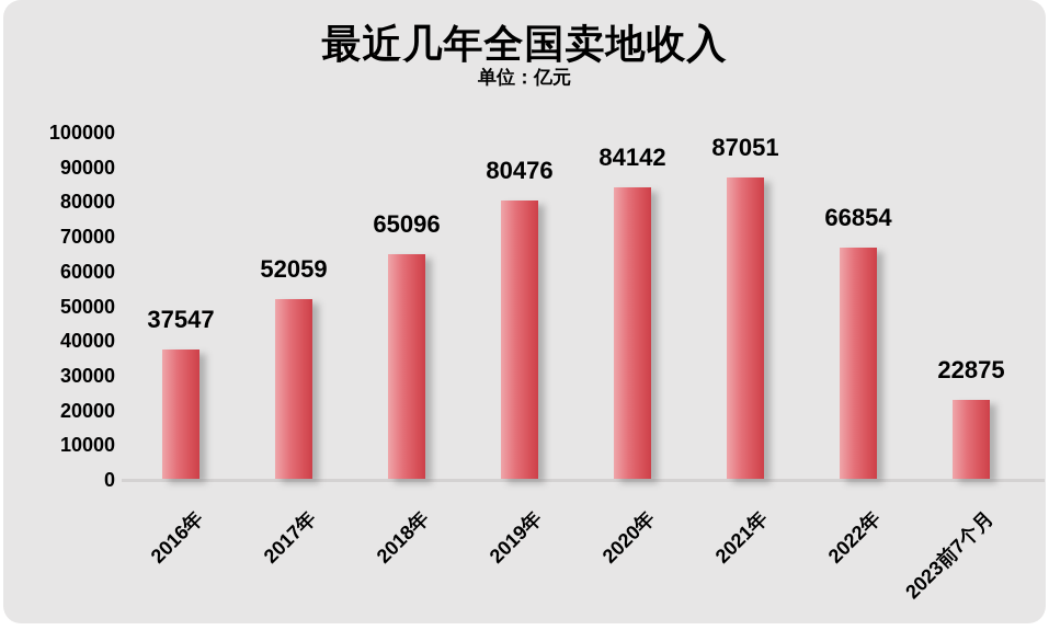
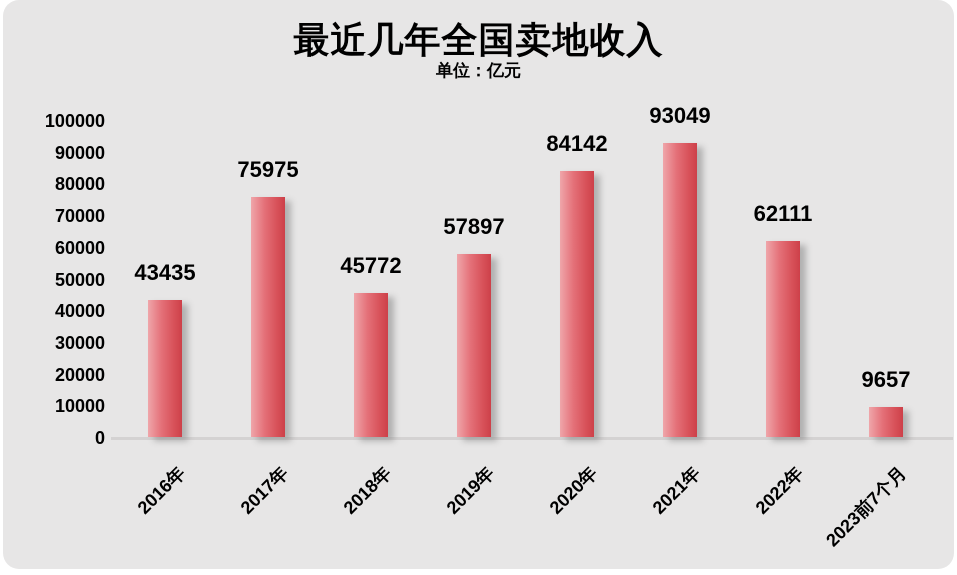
2016年: 37547 -> 43435
2017年: 52059 -> 75975
2018年: 65096 -> 45772
2019年: 80476 -> 57897
2021年: 87051 -> 93049
2022年: 66854 -> 62111
2023前7个月: 22875 -> 9657
